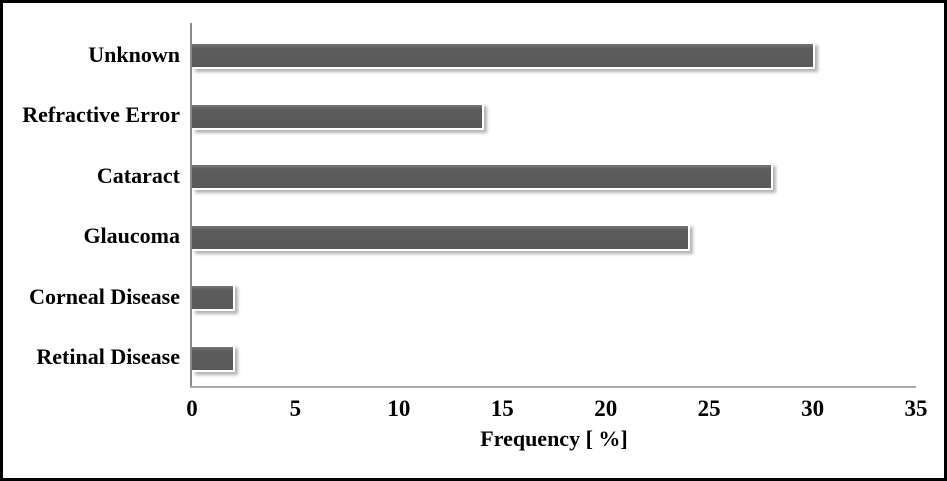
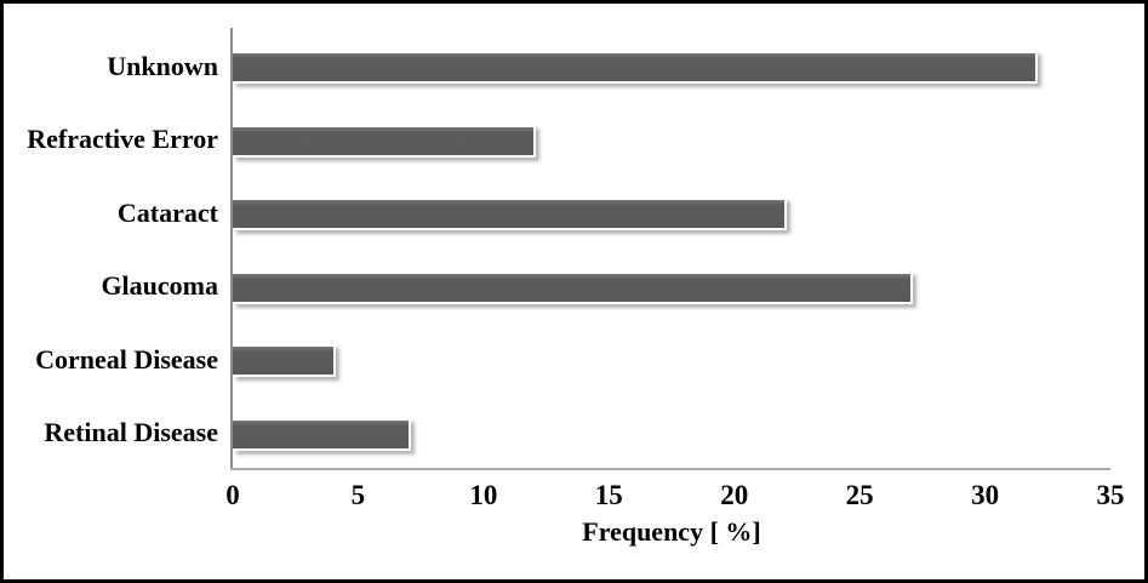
Unknown: 30 -> 32
Refractive Error: 14 -> 12
Cataract: 28 -> 22
Glaucoma: 24 -> 27
Corneal Disease: 2 -> 4
Retinal Disease: 2 -> 7
